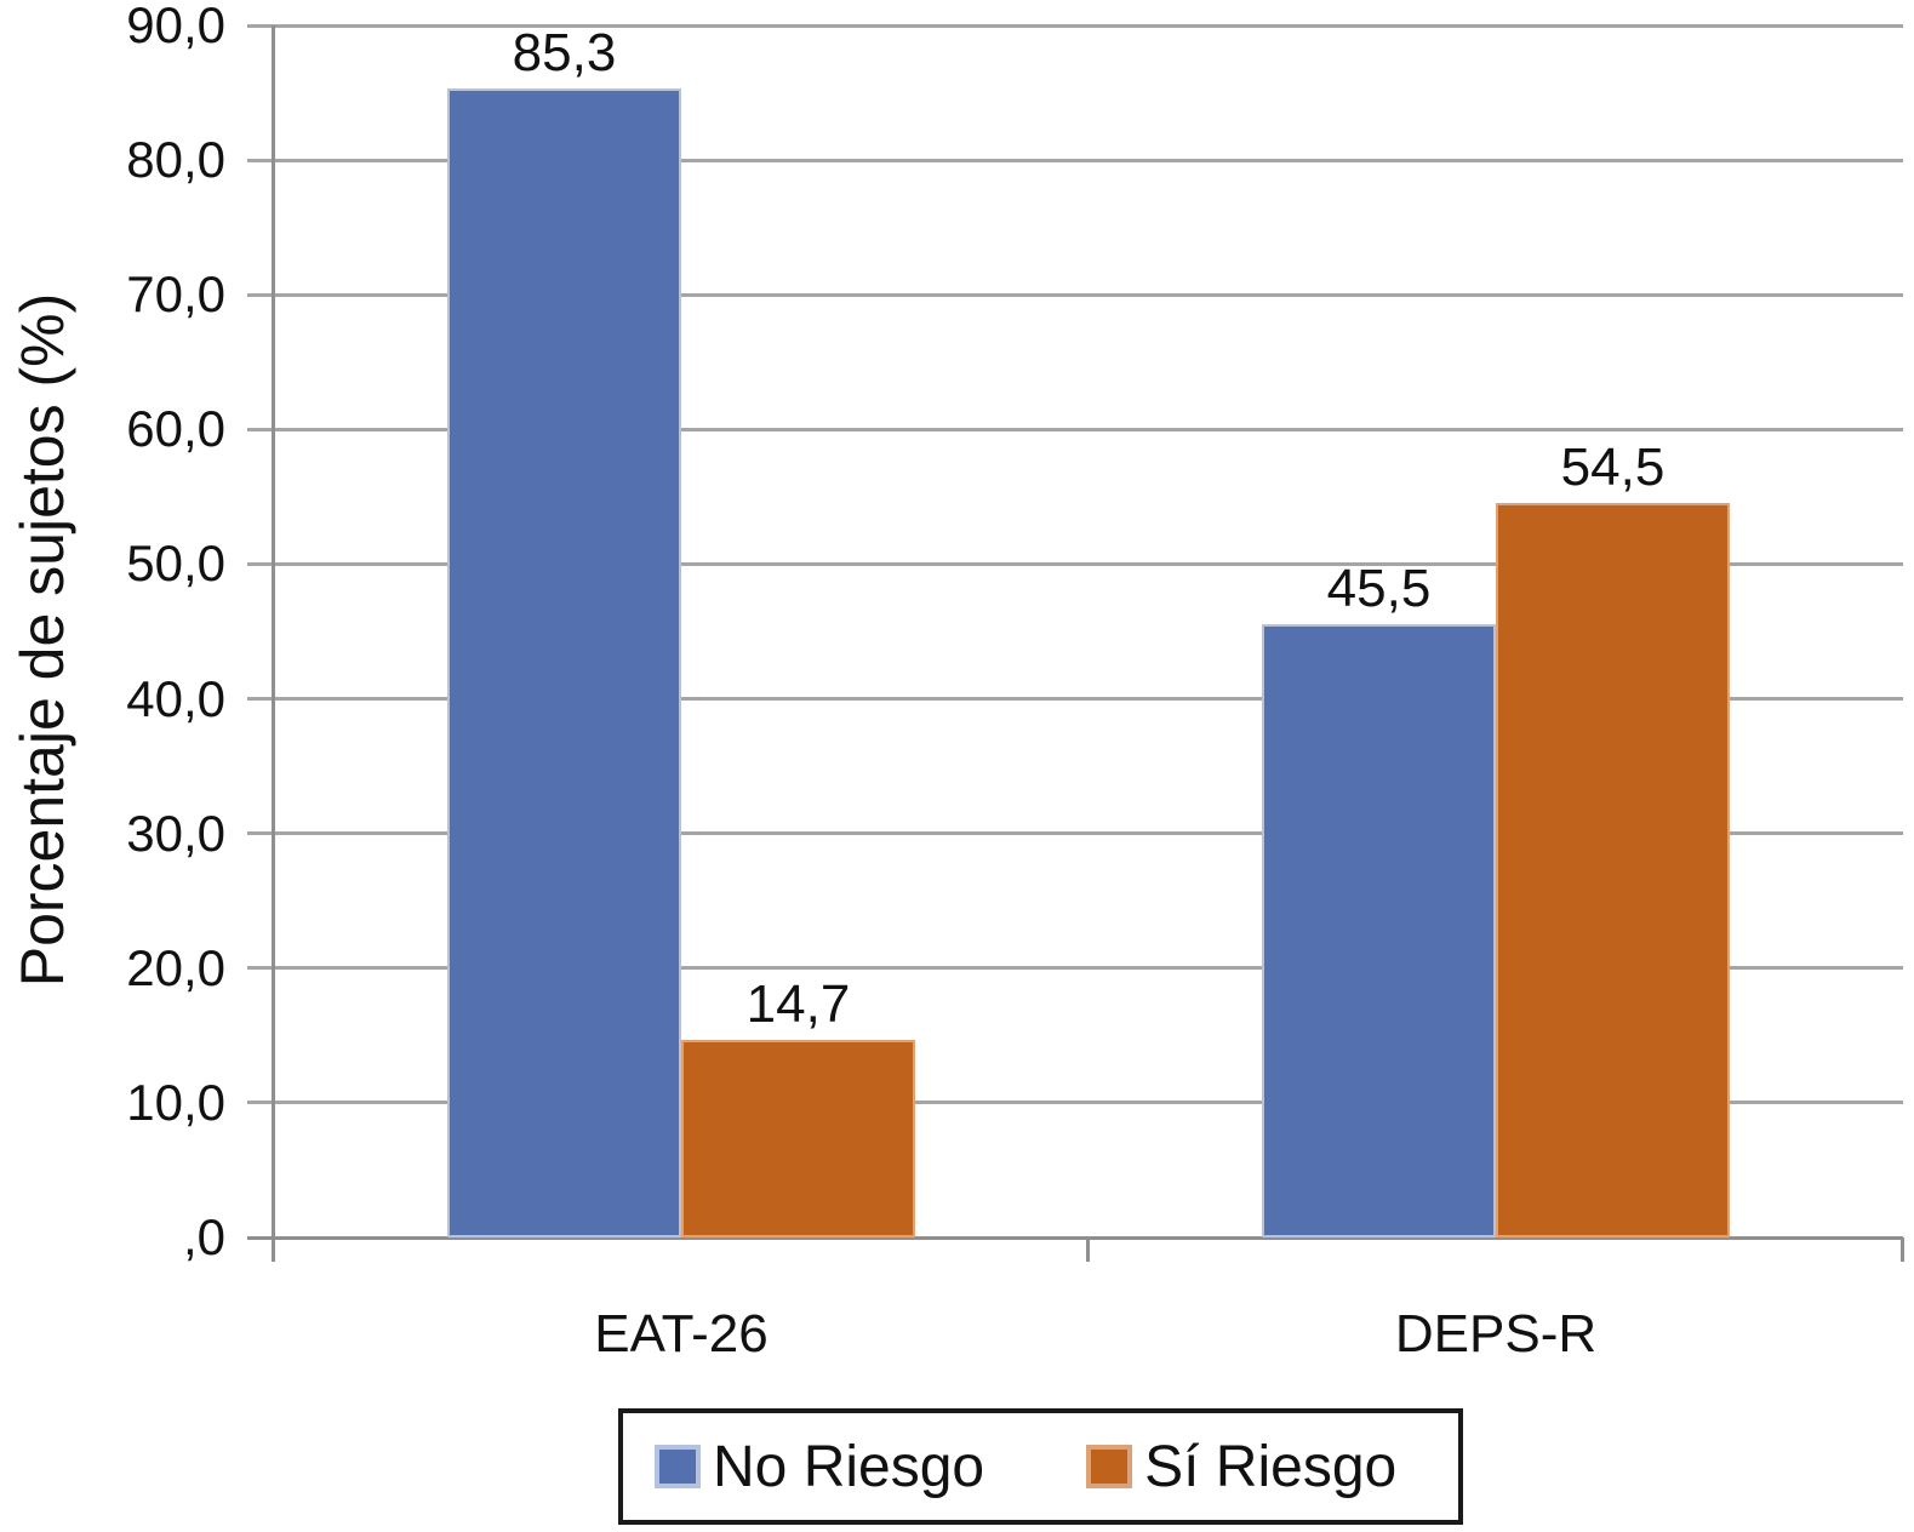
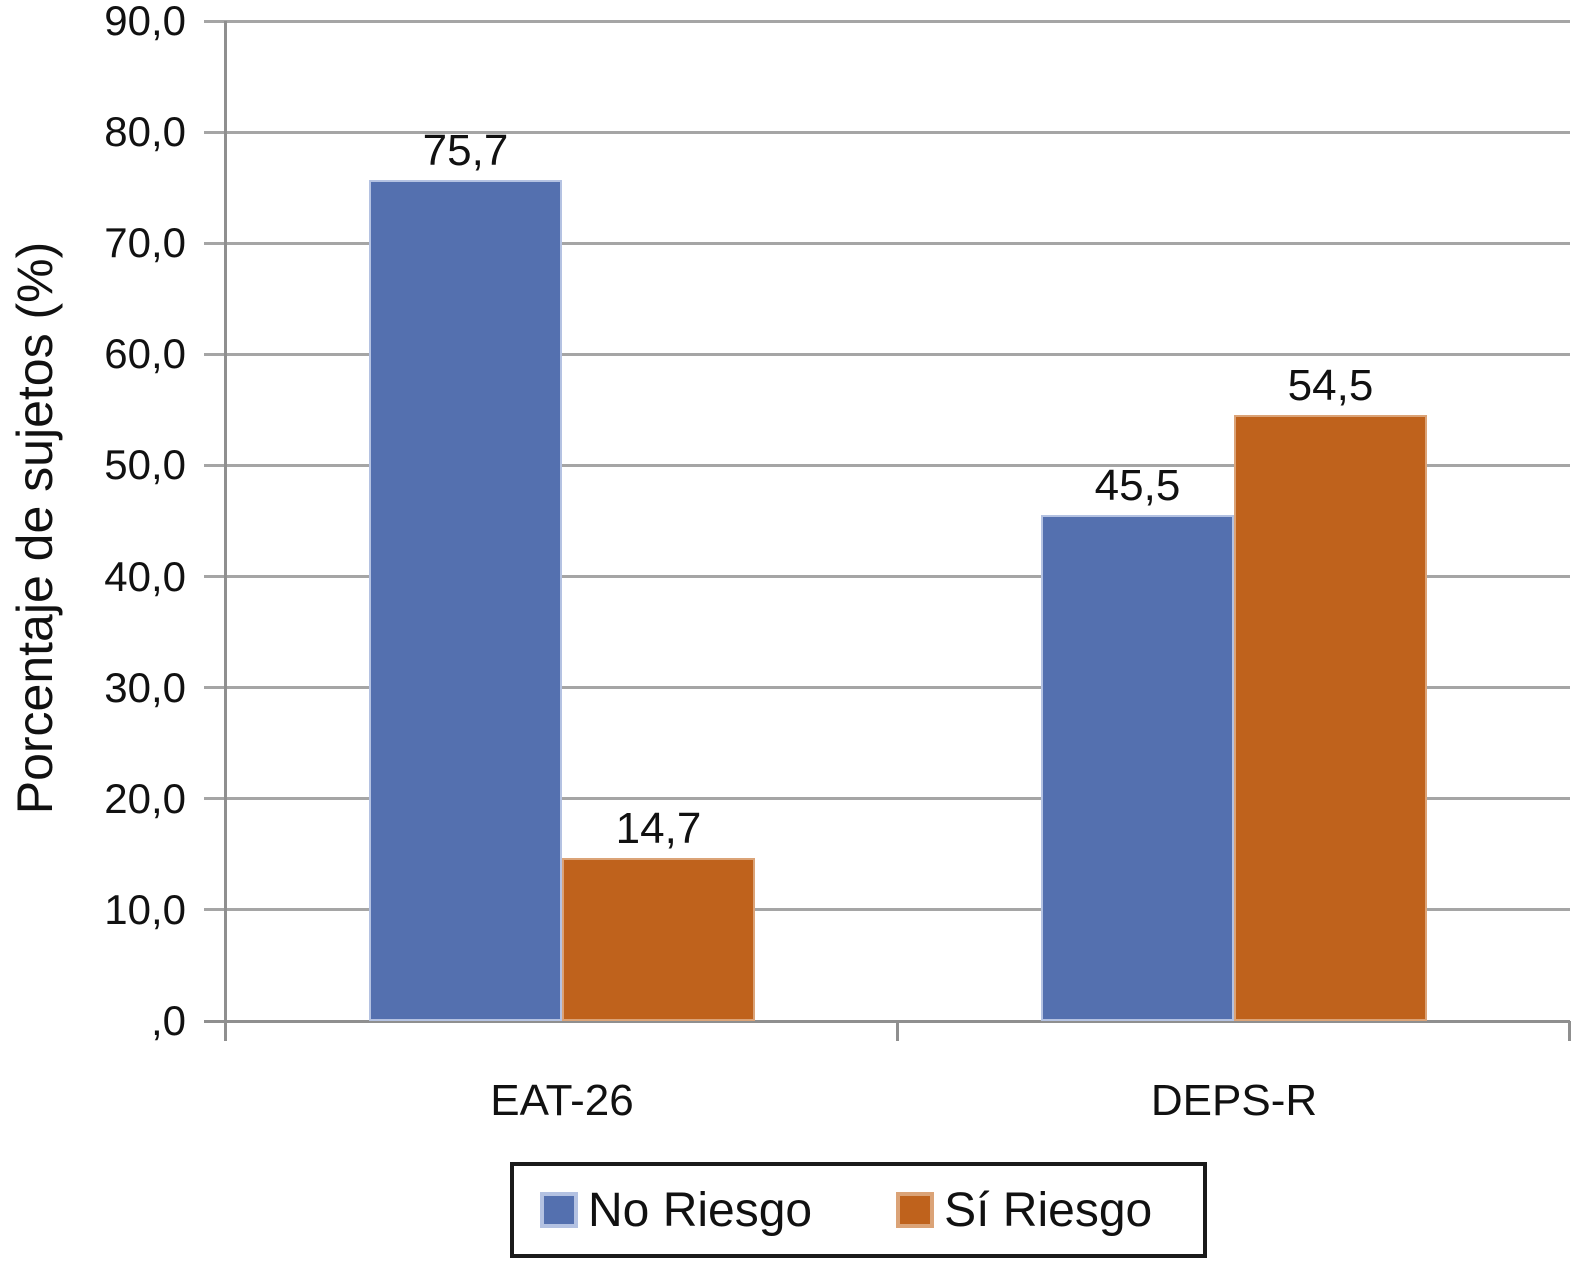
No Riesgo/EAT-26: 85,3 -> 75,7
